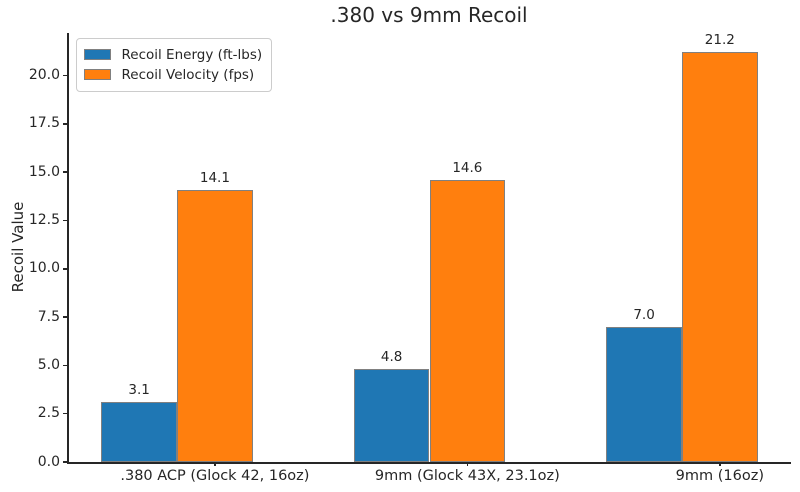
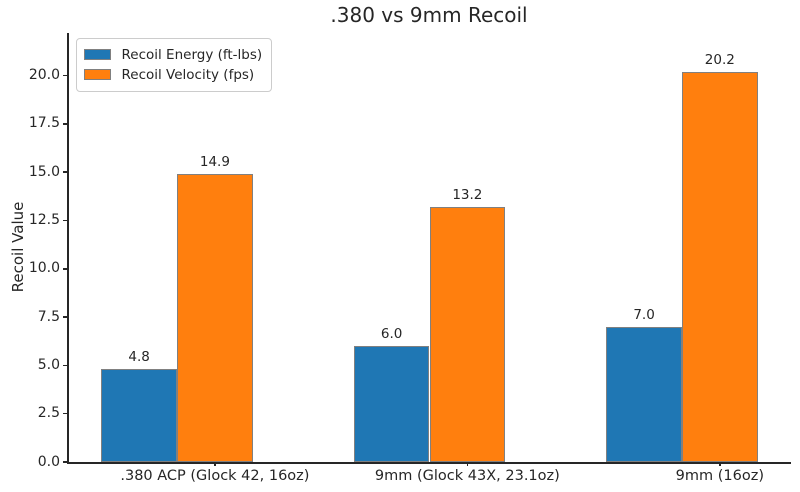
Recoil Energy (ft-lbs)/.380 ACP (Glock 42, 16oz): 3.1 -> 4.8
Recoil Velocity (fps)/.380 ACP (Glock 42, 16oz): 14.1 -> 14.9
Recoil Energy (ft-lbs)/9mm (Glock 43X, 23.1oz): 4.8 -> 6.0
Recoil Velocity (fps)/9mm (Glock 43X, 23.1oz): 14.6 -> 13.2
Recoil Velocity (fps)/9mm (16oz): 21.2 -> 20.2
